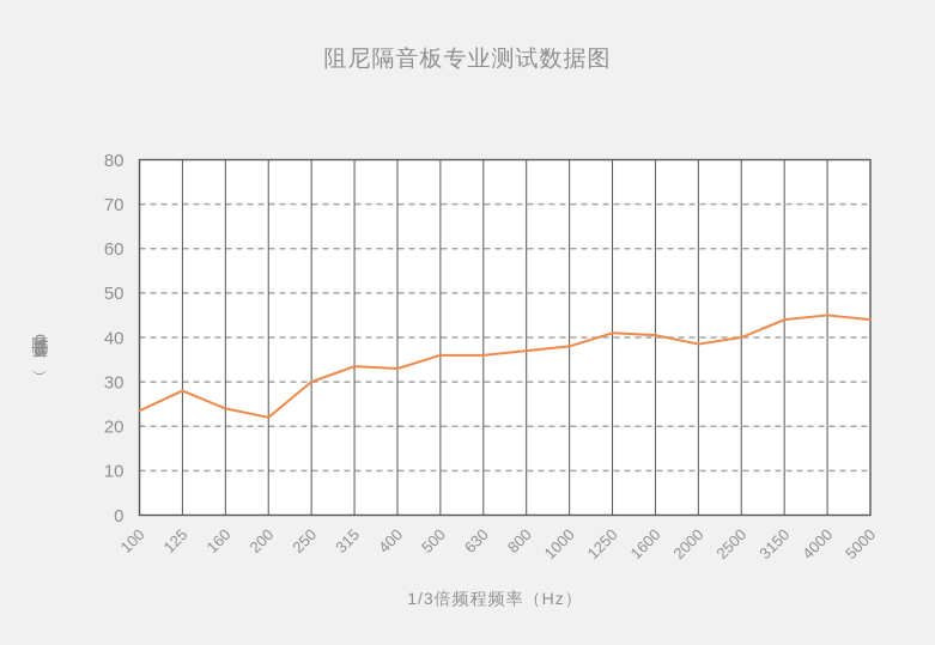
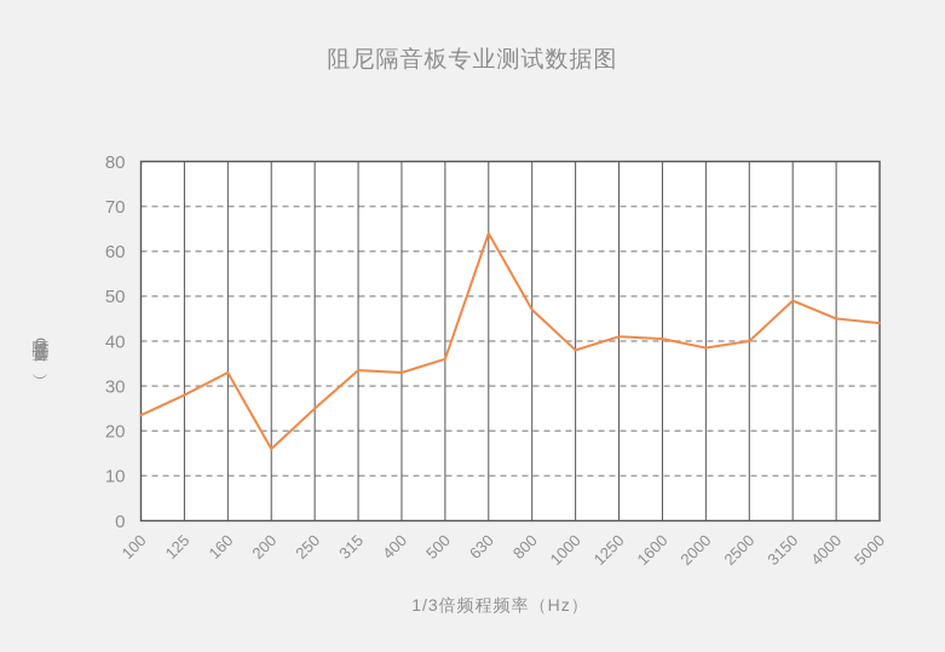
160: 24 -> 33
200: 22 -> 16
250: 30 -> 25
630: 36 -> 64
800: 37 -> 47
3150: 44 -> 49
